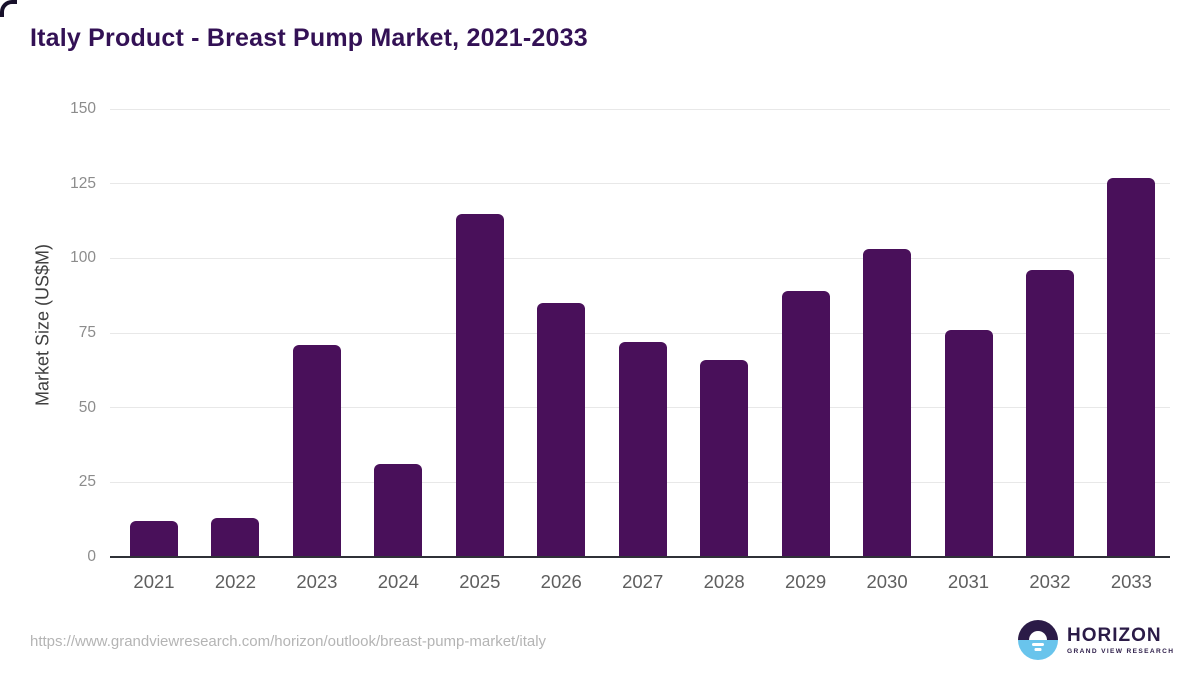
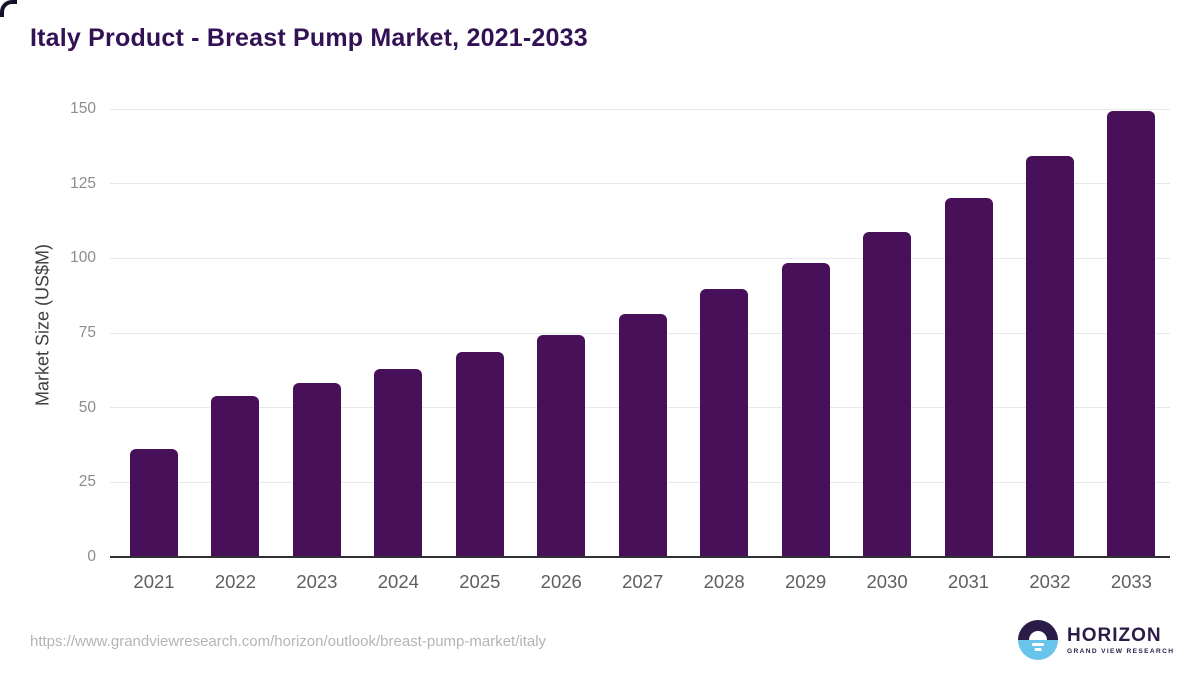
2021: 12 -> 36
2022: 13 -> 54
2023: 71 -> 58
2024: 31 -> 63
2025: 115 -> 68
2026: 85 -> 74
2027: 72 -> 81
2028: 66 -> 90
2029: 89 -> 99
2030: 103 -> 109
2031: 76 -> 120
2032: 96 -> 134
2033: 127 -> 149
